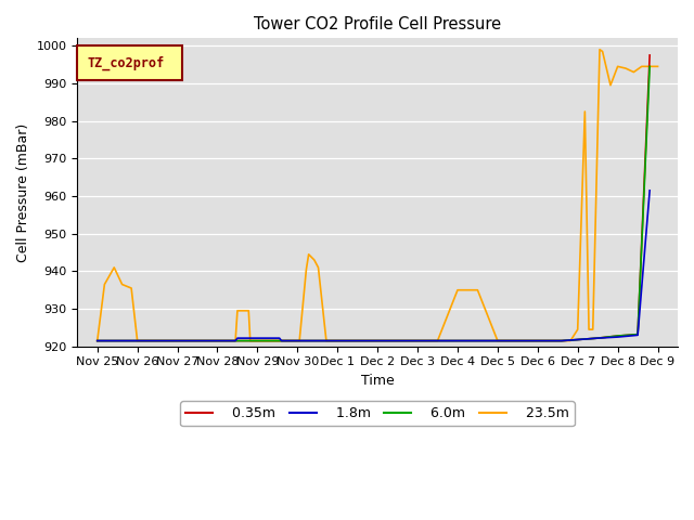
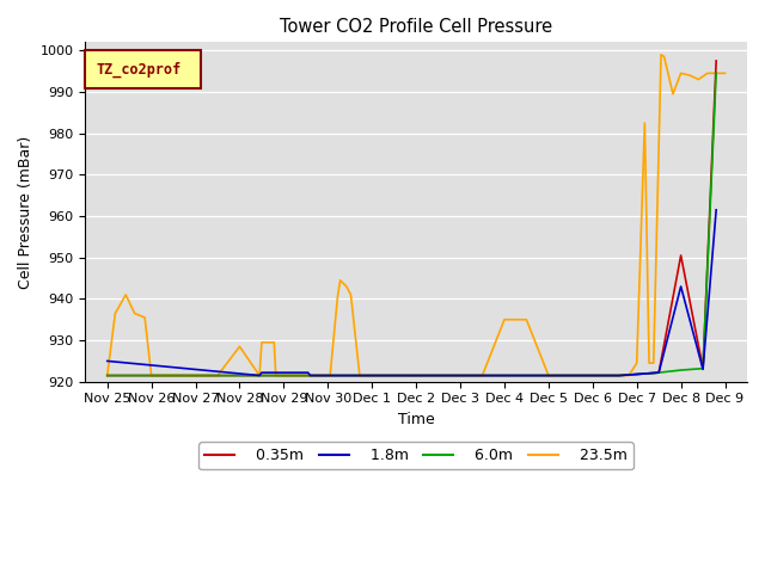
1.8m/Nov 25: 921.5 -> 925.0
23.5m/Nov 28: 921.5 -> 928.5
0.35m/Dec 8: 922.8 -> 950.5
1.8m/Dec 8: 922.5 -> 943.0
